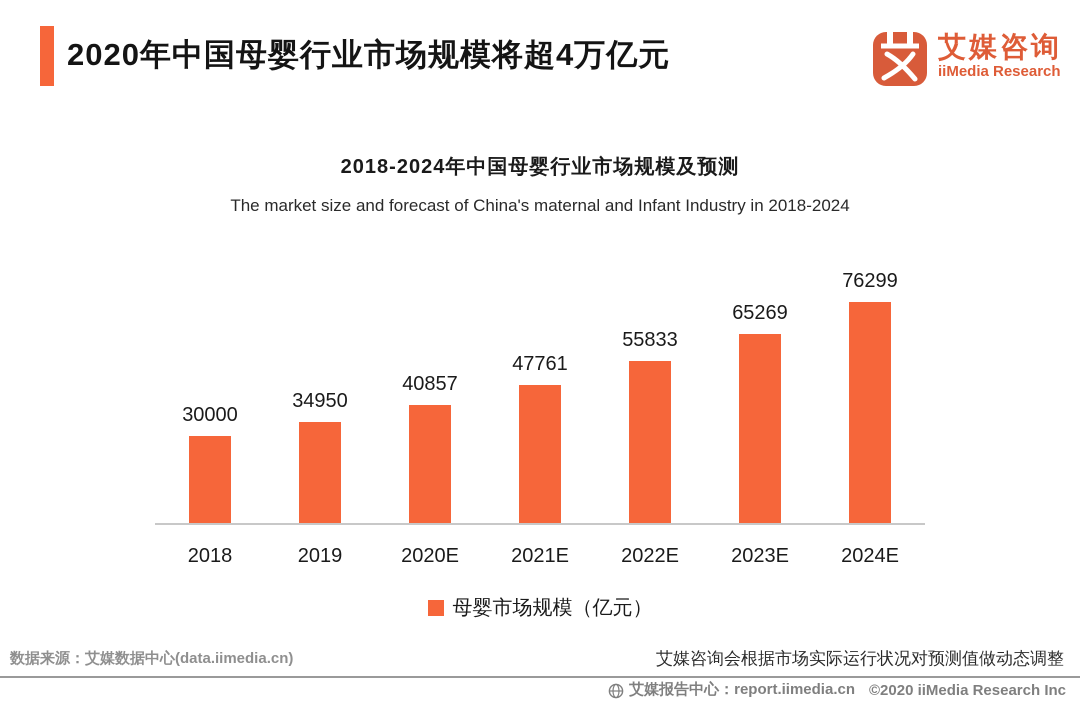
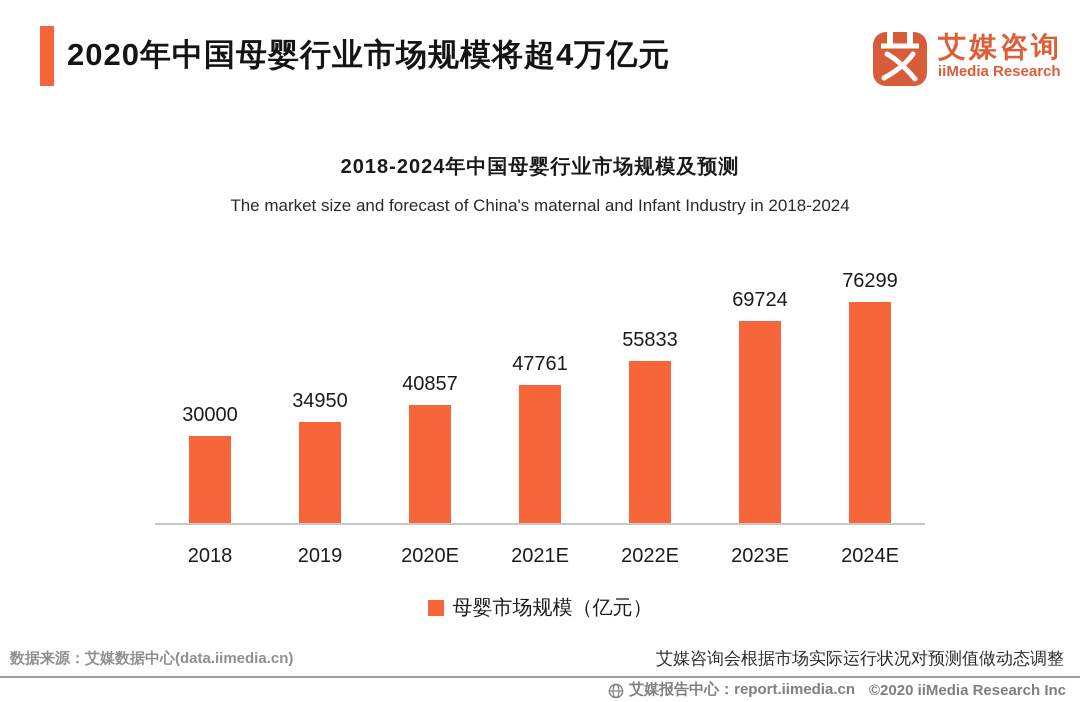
2023E: 65269 -> 69724
